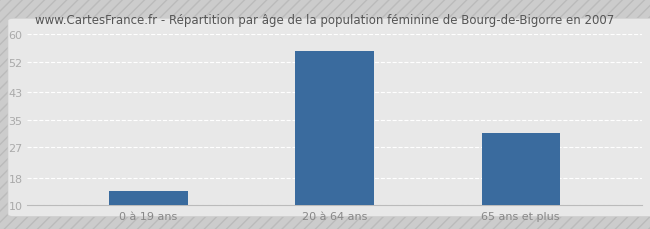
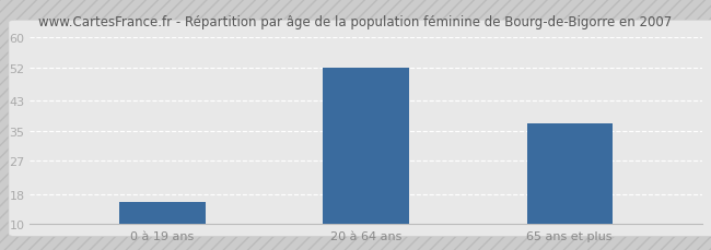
0 à 19 ans: 14 -> 16
20 à 64 ans: 55 -> 52
65 ans et plus: 31 -> 37
